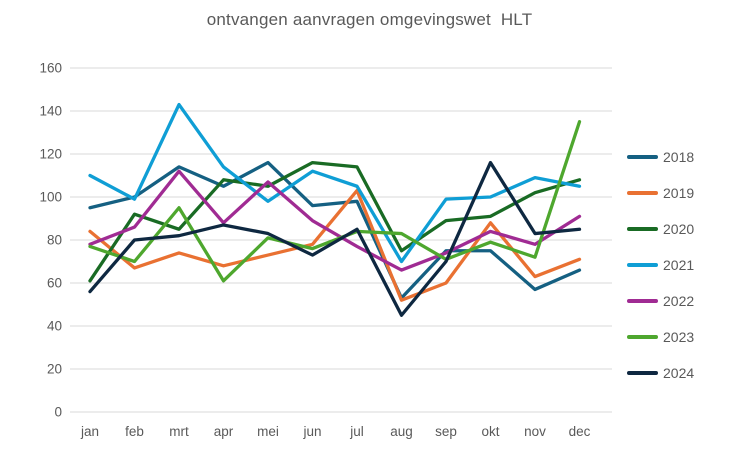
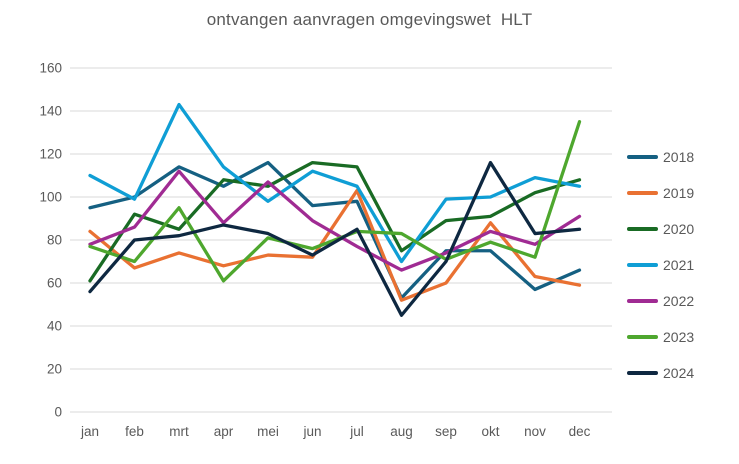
2019/jun: 78 -> 72
2019/dec: 71 -> 59
